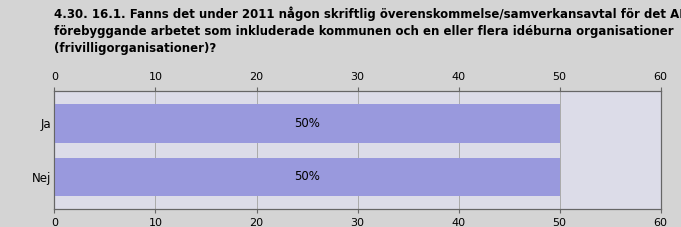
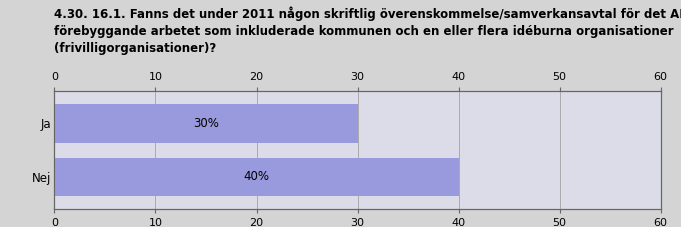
Ja: 50% -> 30%
Nej: 50% -> 40%
